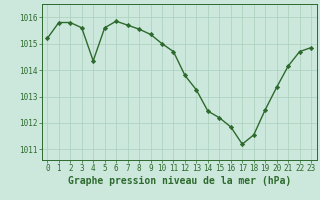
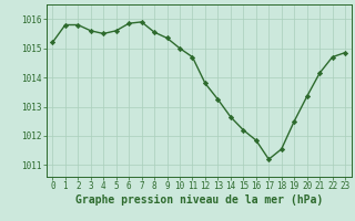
4: 1014.35 -> 1015.50
7: 1015.70 -> 1015.90
14: 1012.45 -> 1012.65
